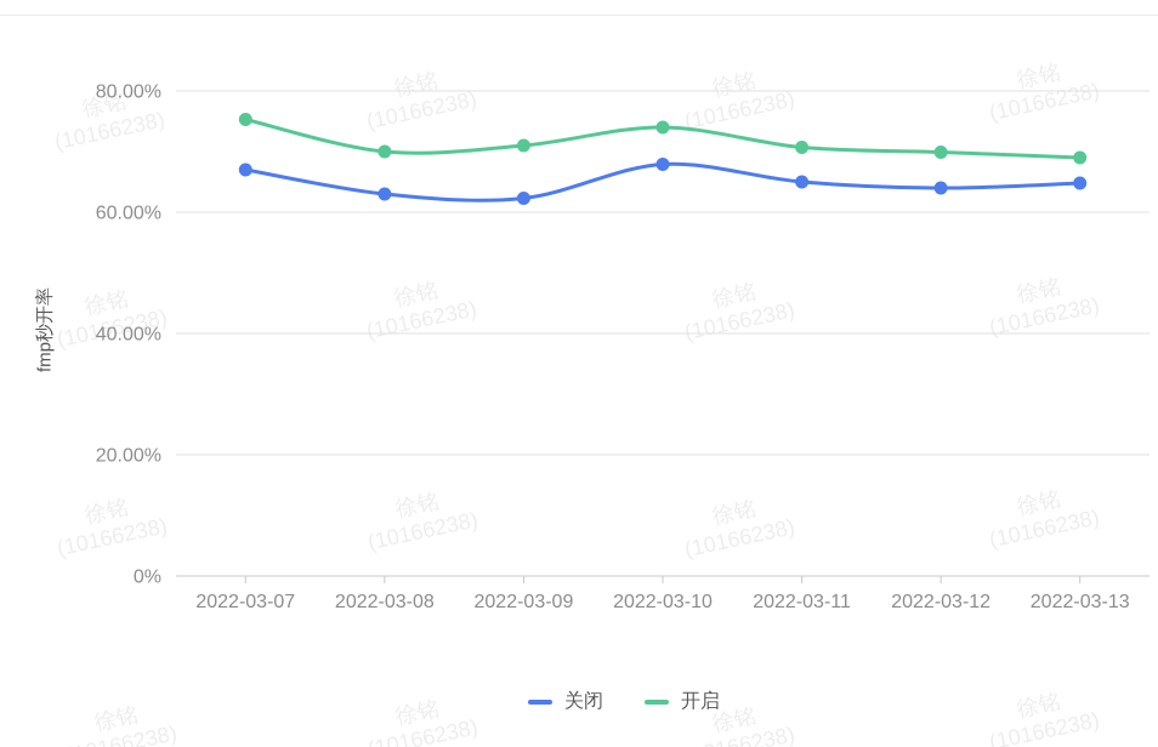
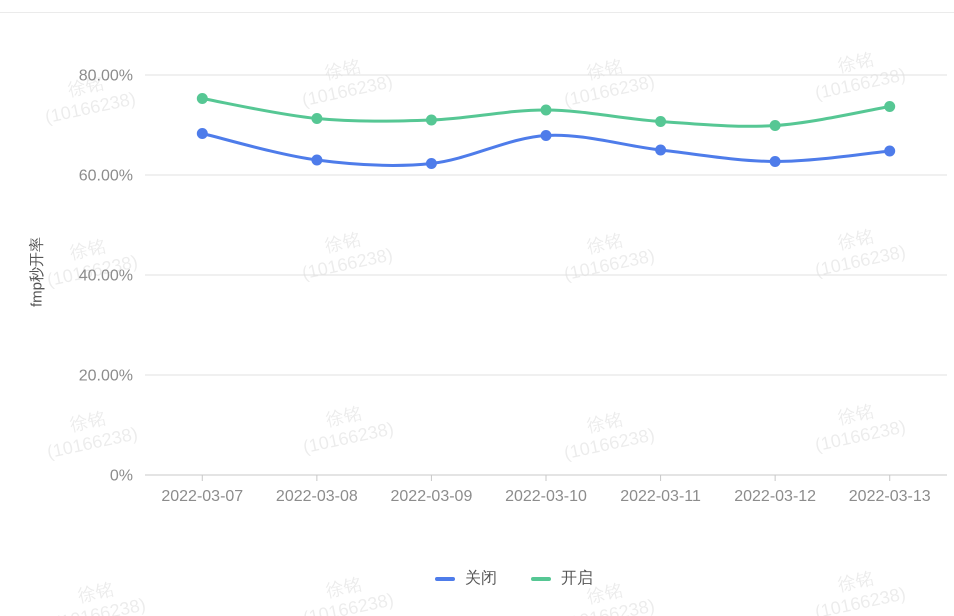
关闭/2022-03-07: 67% -> 68%
开启/2022-03-08: 70% -> 71%
开启/2022-03-10: 74% -> 73%
关闭/2022-03-12: 64% -> 63%
开启/2022-03-13: 69% -> 74%
